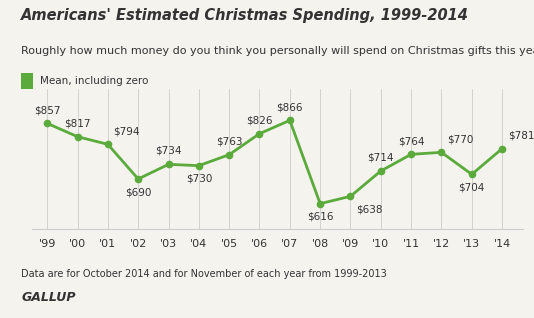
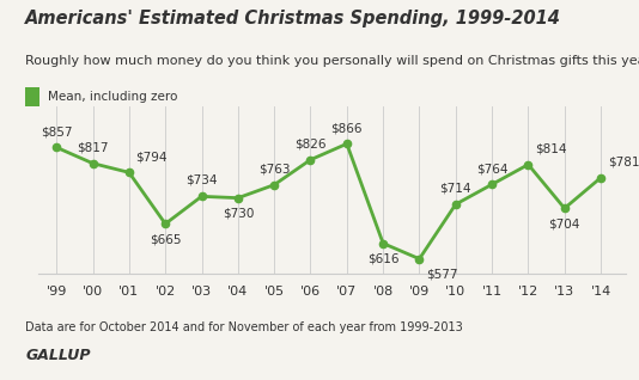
'02: $690 -> $665
'09: $638 -> $577
'12: $770 -> $814
